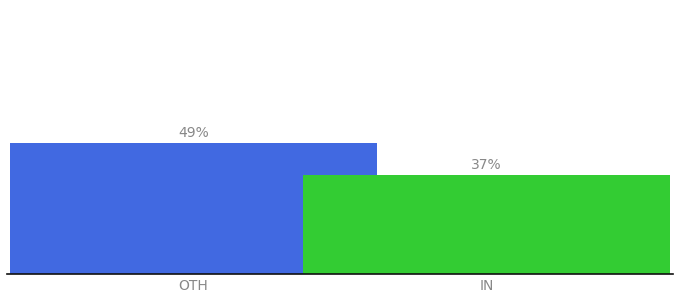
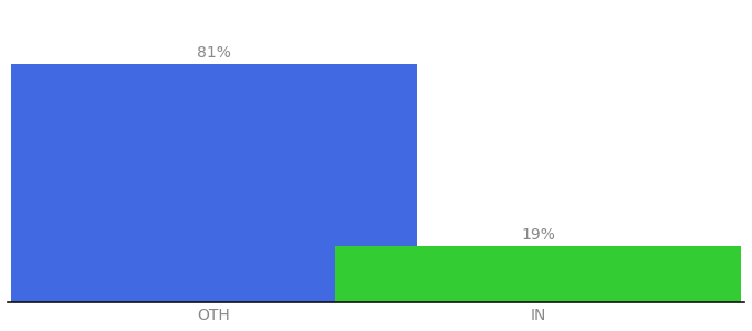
OTH: 49% -> 81%
IN: 37% -> 19%
